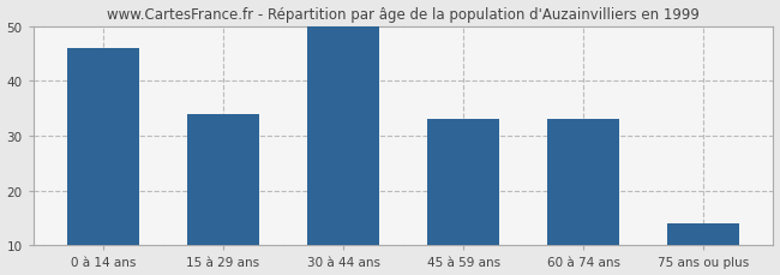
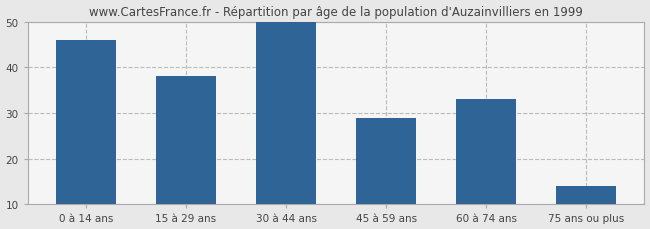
15 à 29 ans: 34 -> 38
45 à 59 ans: 33 -> 29
